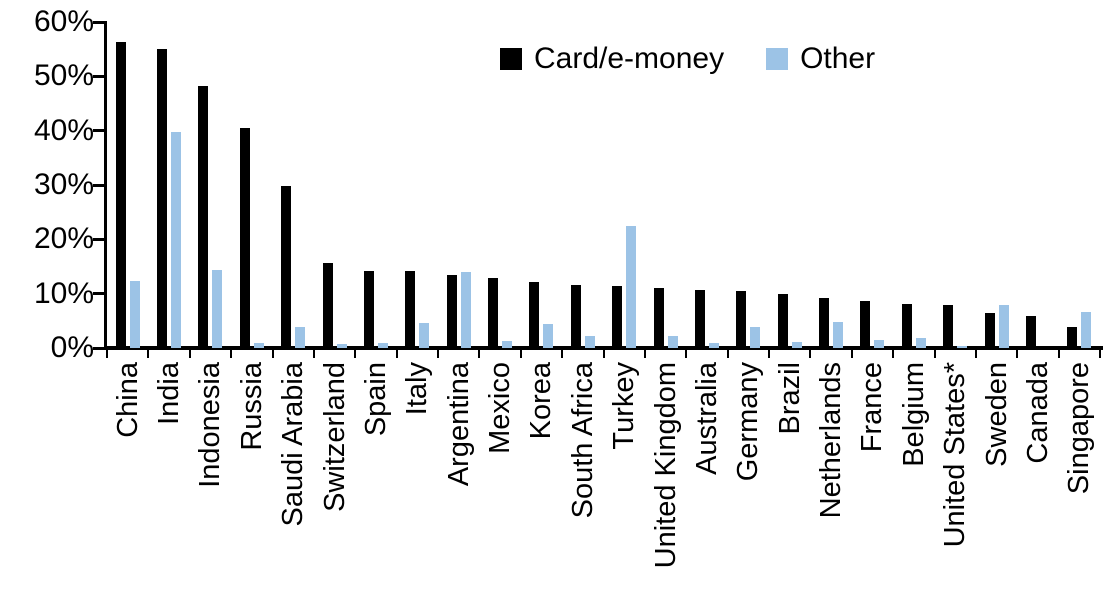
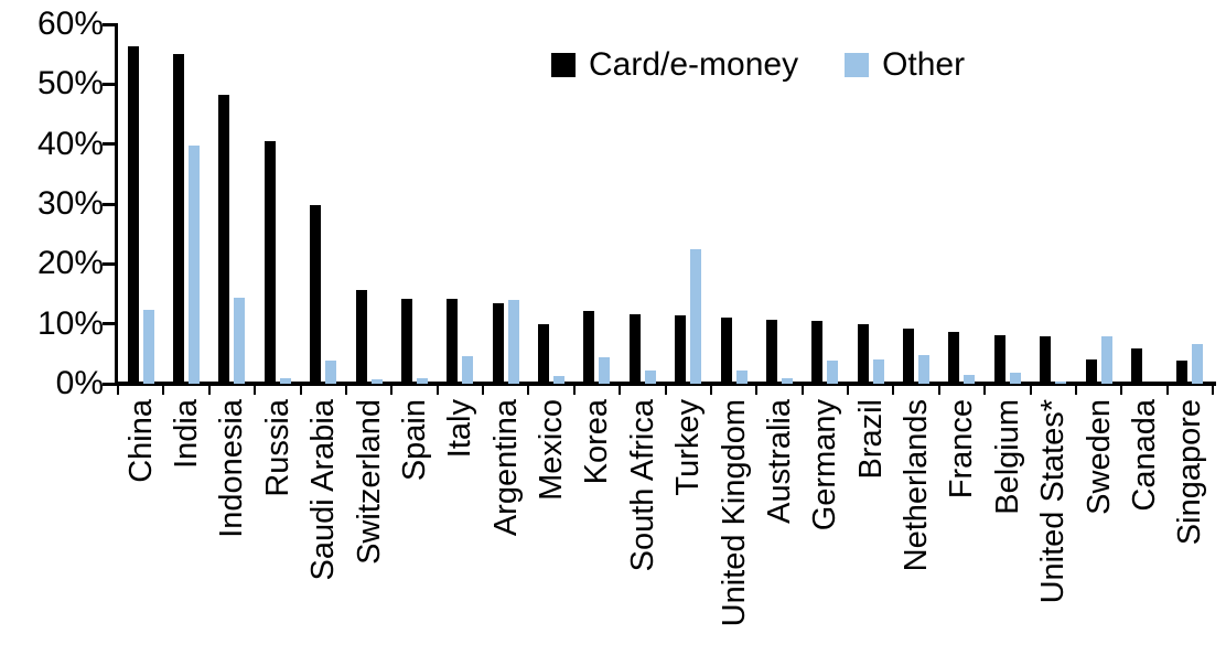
Card/e-money/Mexico: 13% -> 10%
Other/Brazil: 1% -> 4%
Card/e-money/Sweden: 6% -> 4%
